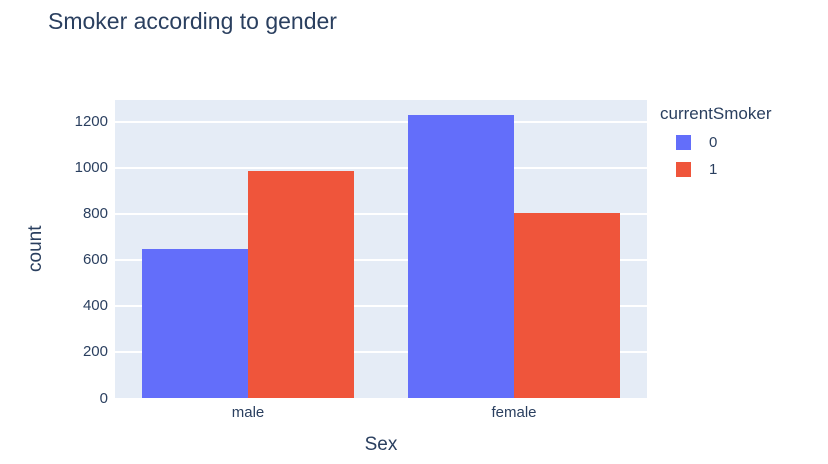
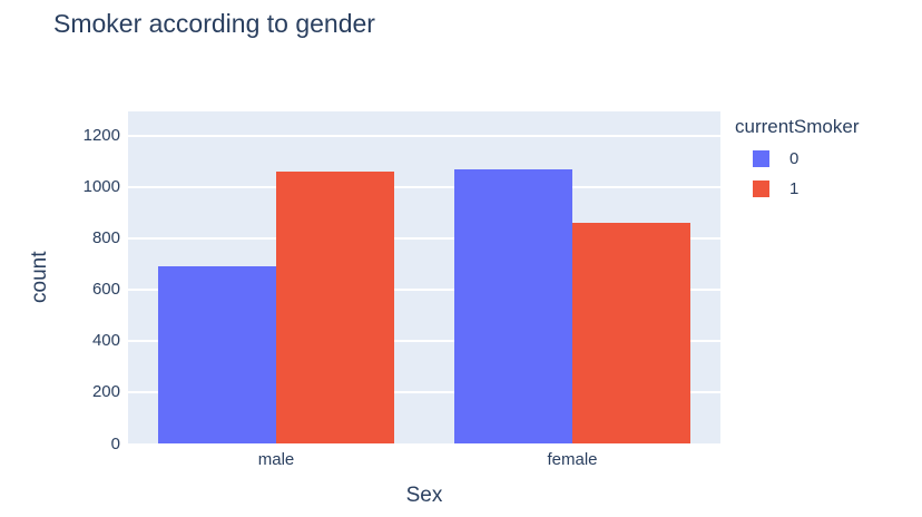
0/male: 640 -> 690
1/male: 980 -> 1060
0/female: 1230 -> 1070
1/female: 800 -> 860
